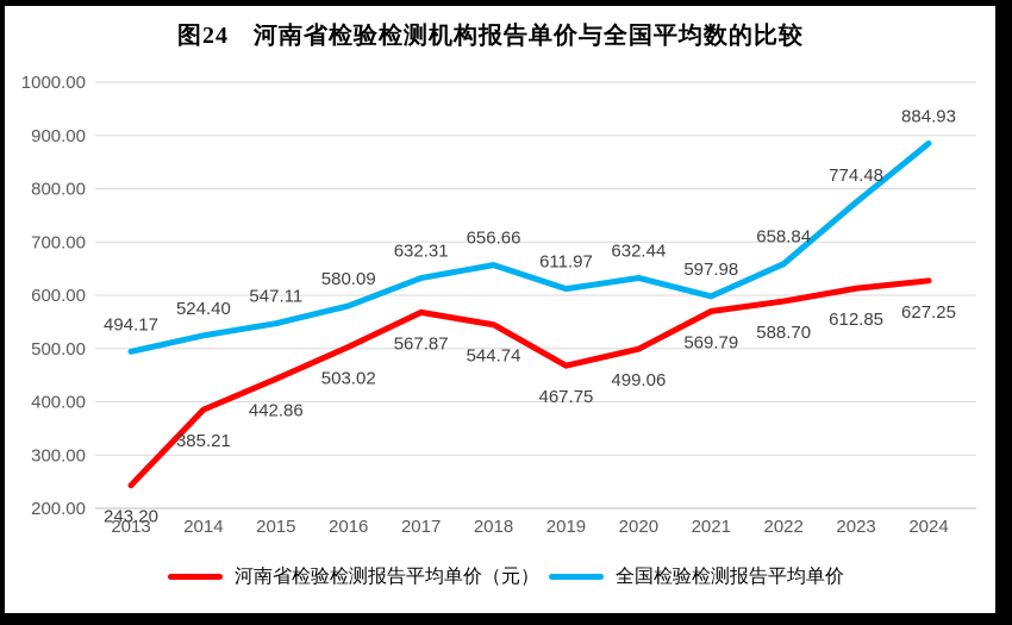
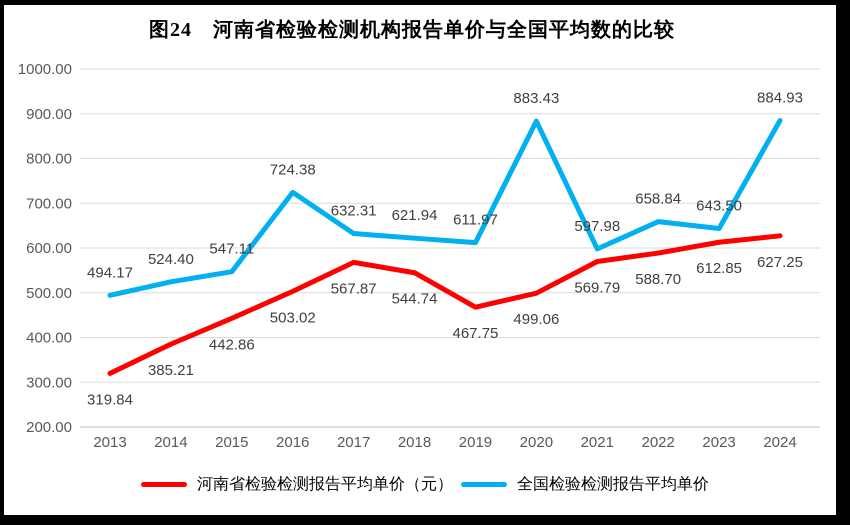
河南省检验检测报告平均单价（元）/2013: 243.20 -> 319.84
全国检验检测报告平均单价/2016: 580.09 -> 724.38
全国检验检测报告平均单价/2018: 656.66 -> 621.94
全国检验检测报告平均单价/2020: 632.44 -> 883.43
全国检验检测报告平均单价/2023: 774.48 -> 643.50
